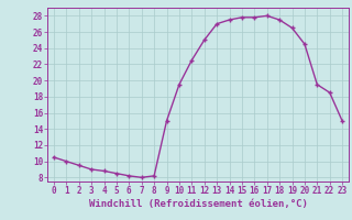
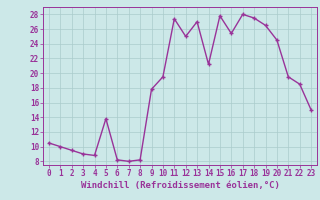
5: 8.5 -> 13.8
9: 15.0 -> 17.8
11: 22.5 -> 27.4
14: 27.5 -> 21.2
16: 27.8 -> 25.4
